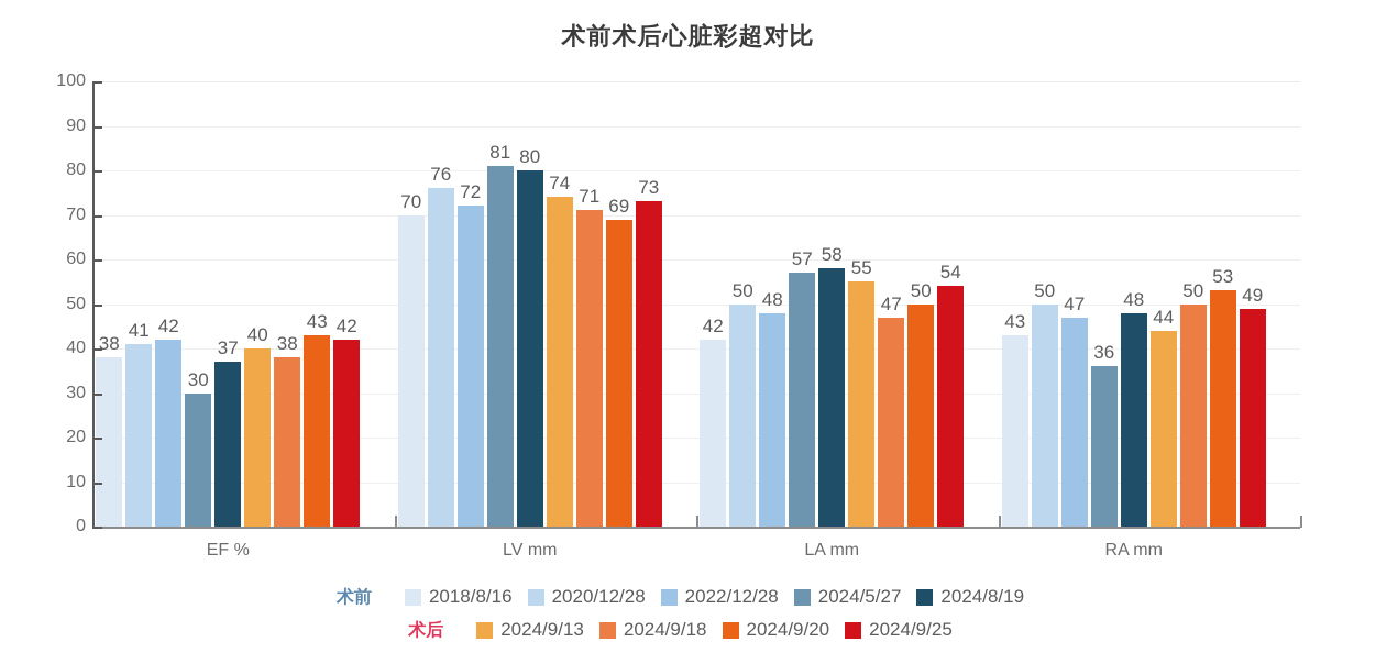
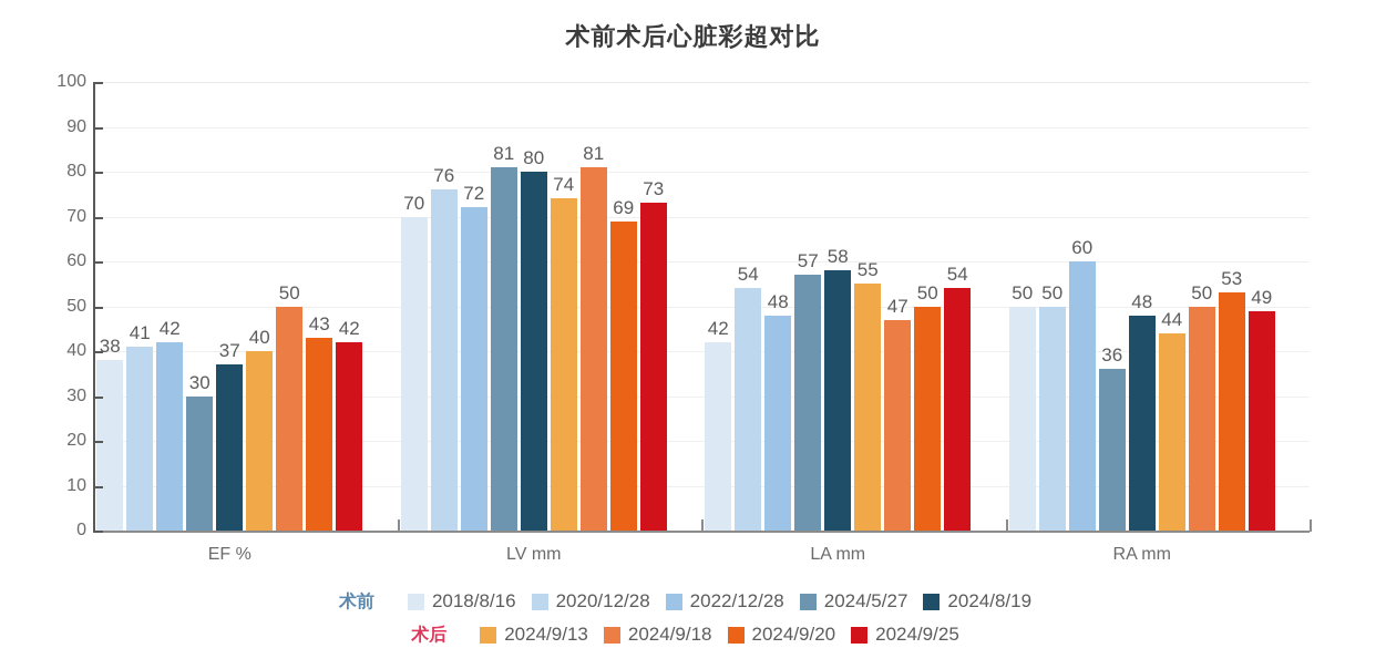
2024/9/18/EF %: 38 -> 50
2024/9/18/LV mm: 71 -> 81
2020/12/28/LA mm: 50 -> 54
2018/8/16/RA mm: 43 -> 50
2022/12/28/RA mm: 47 -> 60
